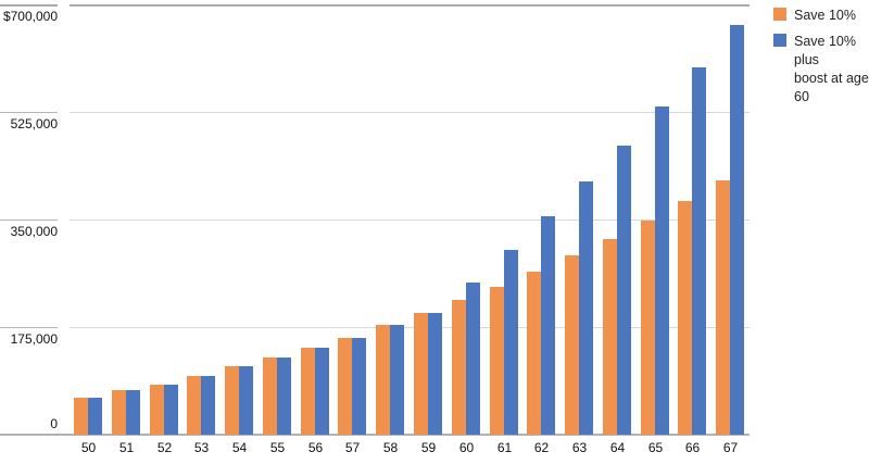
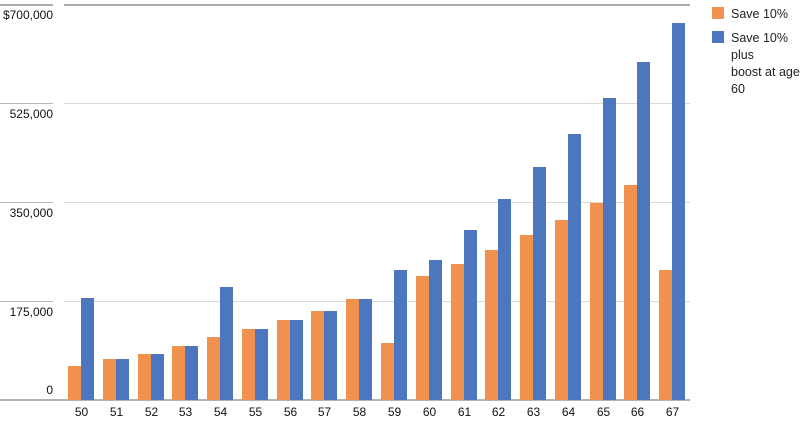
Save 10% plus boost at age 60/50: 60000 -> 180000
Save 10% plus boost at age 60/54: 110000 -> 200000
Save 10%/59: 200000 -> 100000
Save 10% plus boost at age 60/59: 200000 -> 230000
Save 10%/67: 410000 -> 230000
